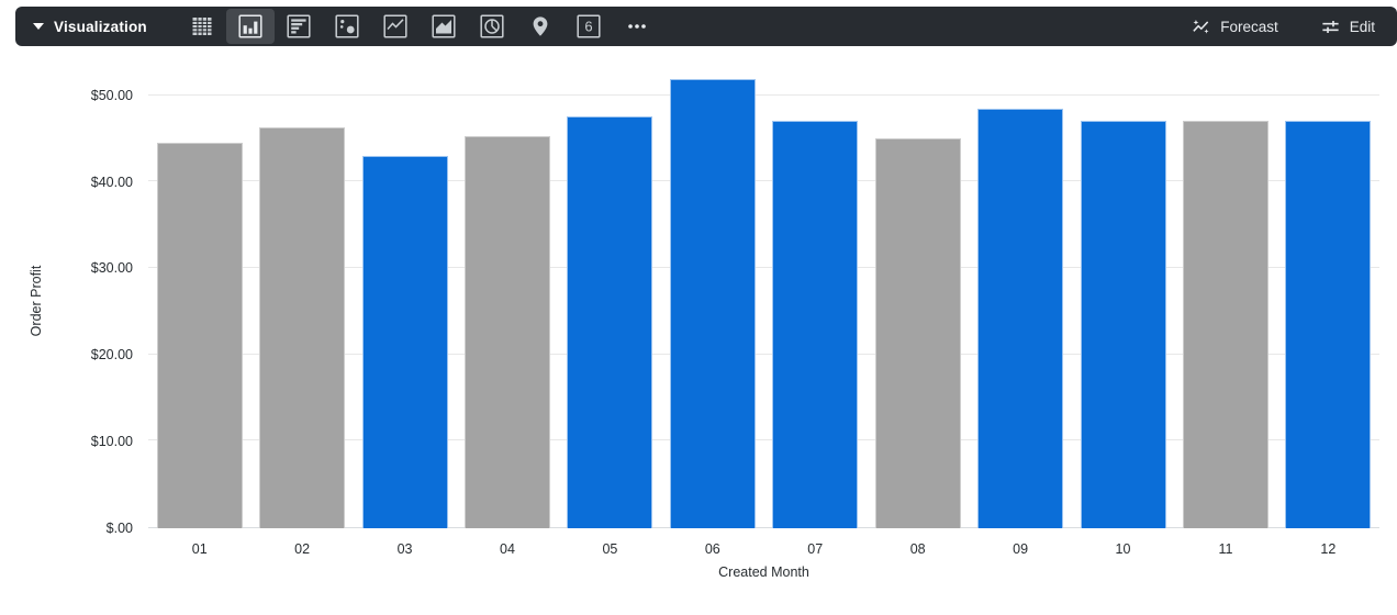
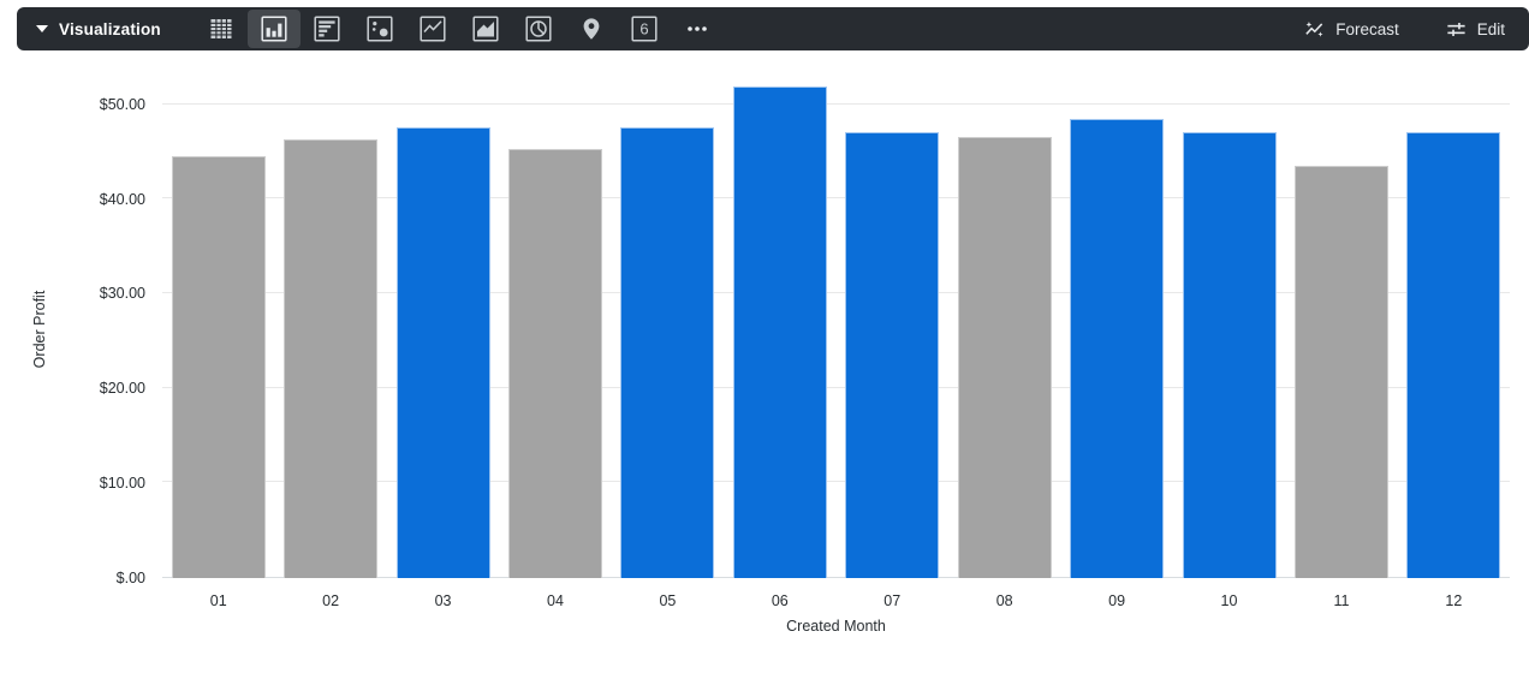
03: $43 -> $48
08: $45 -> $47
11: $47 -> $44
